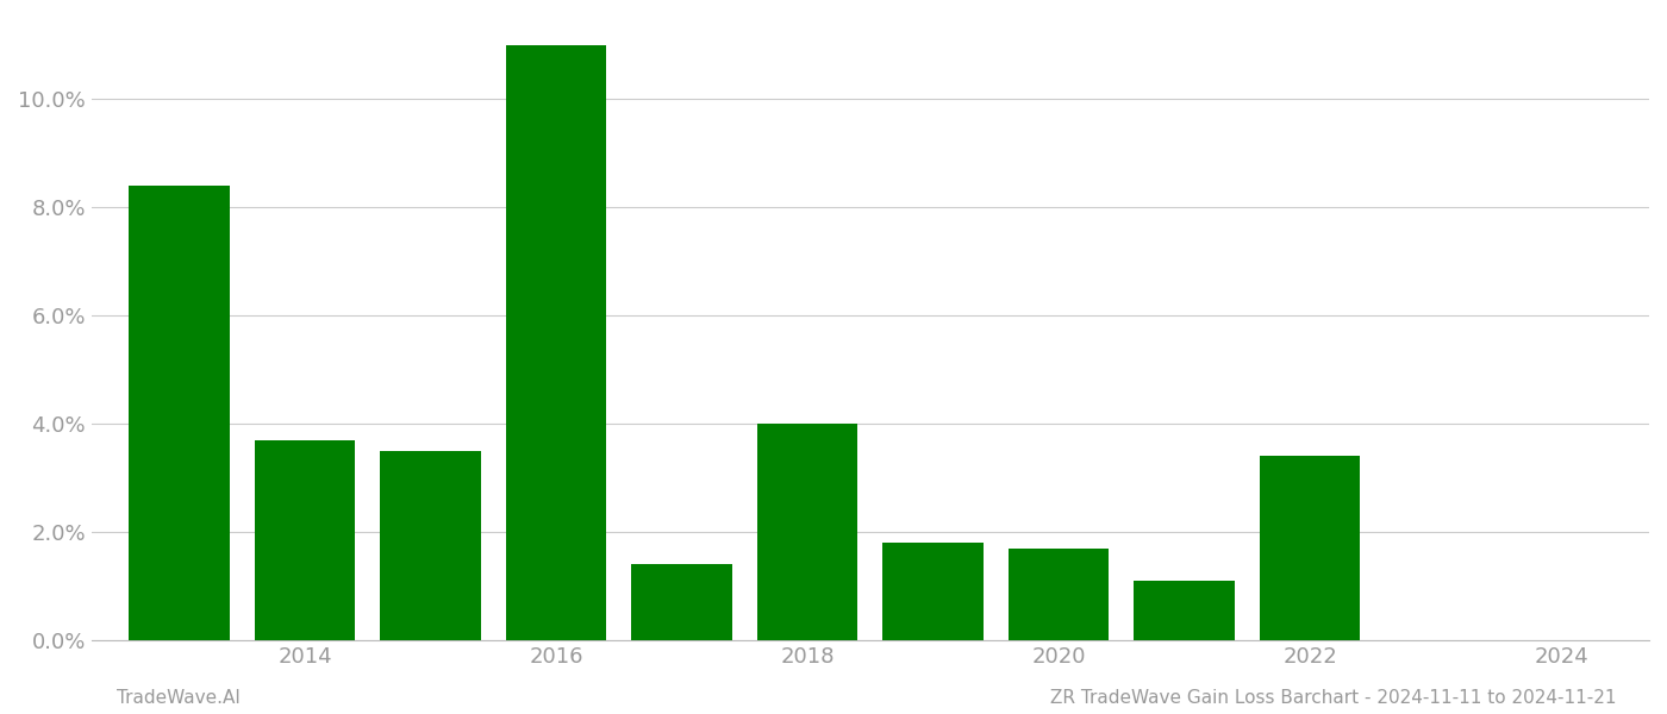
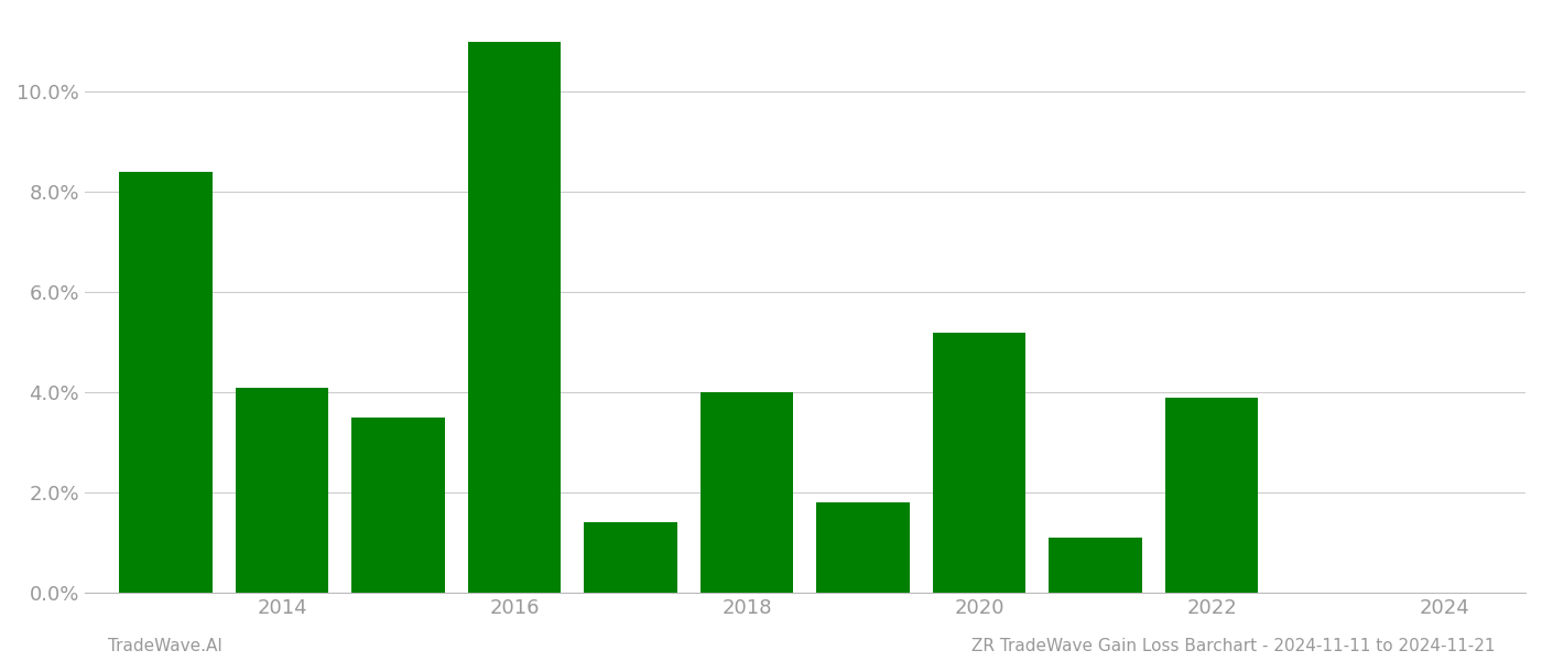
2014: 3.7% -> 4.1%
2020: 1.7% -> 5.2%
2022: 3.4% -> 3.9%
